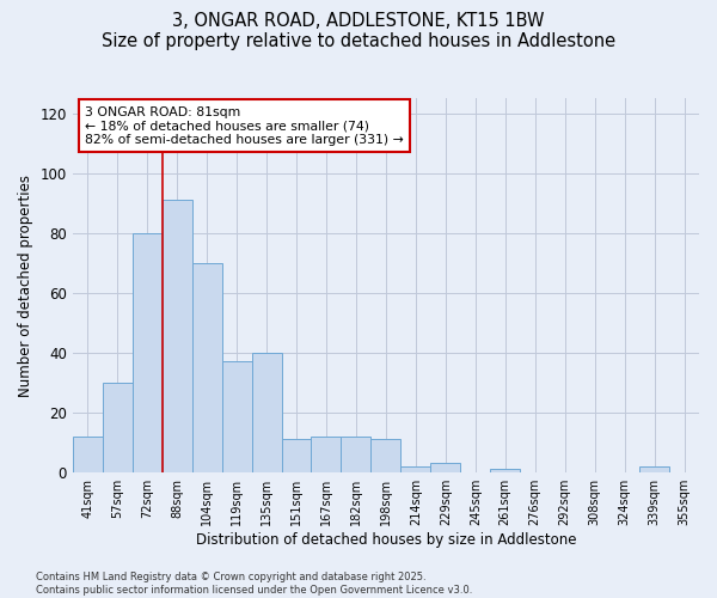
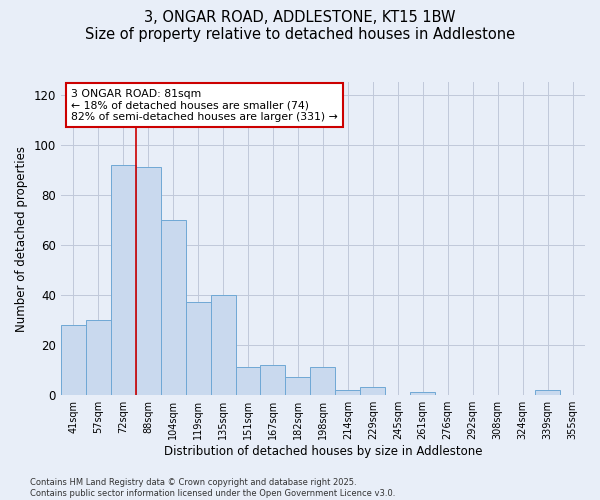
41sqm: 12 -> 28
72sqm: 80 -> 92
182sqm: 12 -> 7
